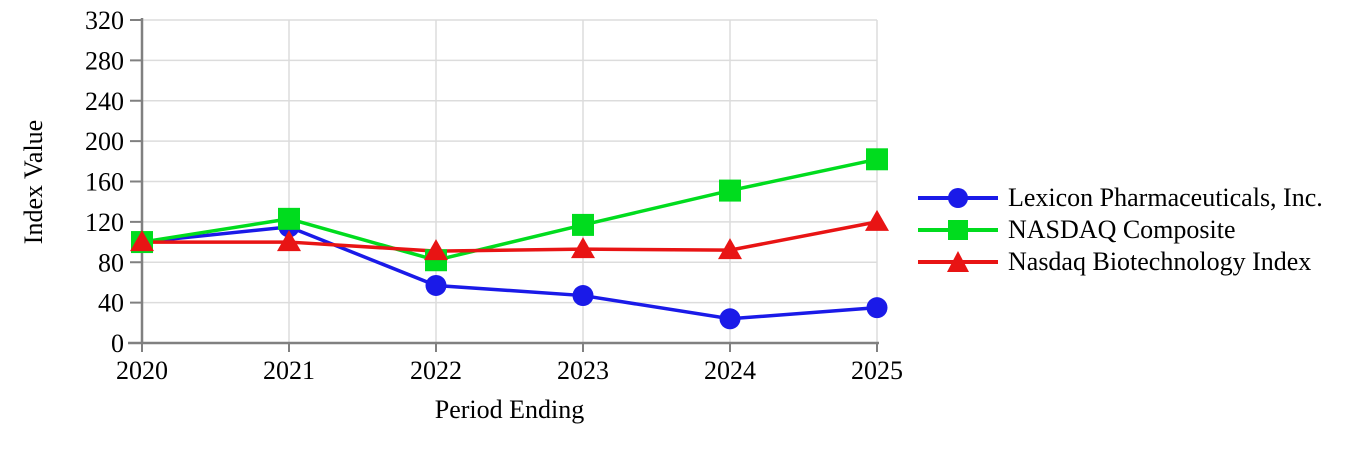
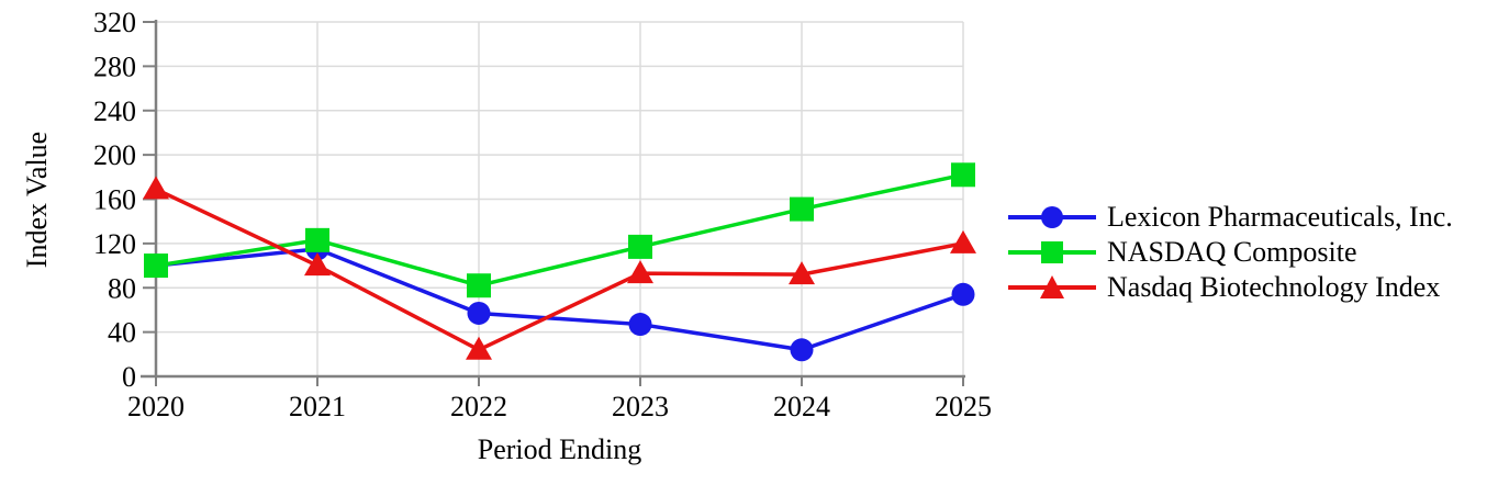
Nasdaq Biotechnology Index/2020: 100 -> 169
Nasdaq Biotechnology Index/2022: 91 -> 24
Lexicon Pharmaceuticals, Inc./2025: 35 -> 74
